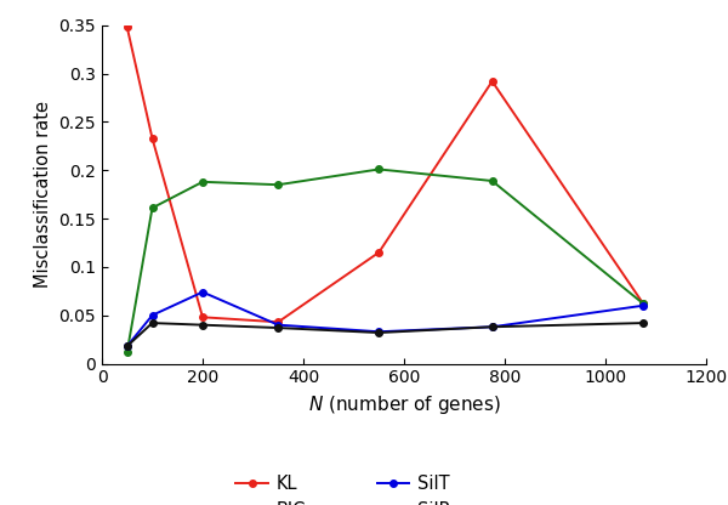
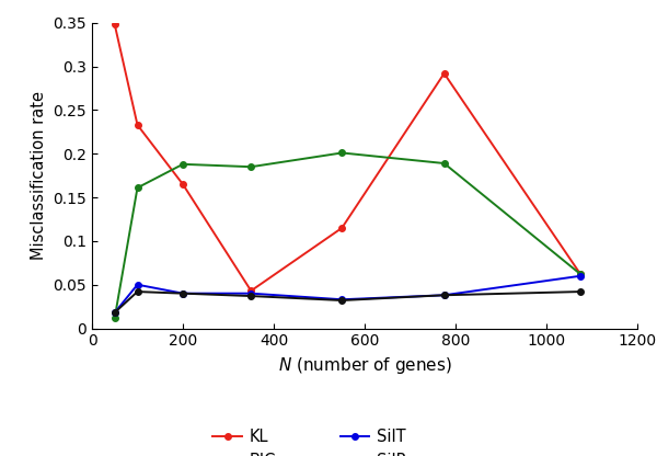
KL/200: 0.048 -> 0.165
SilT/200: 0.074 -> 0.040
